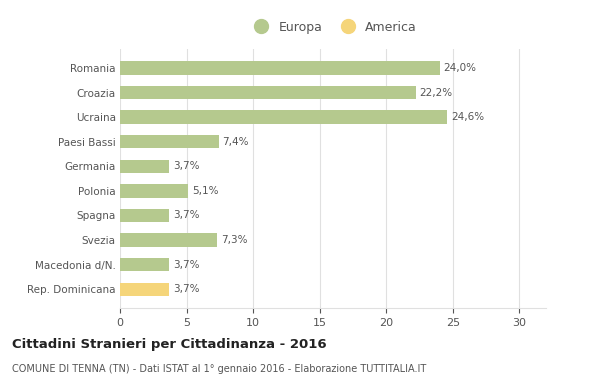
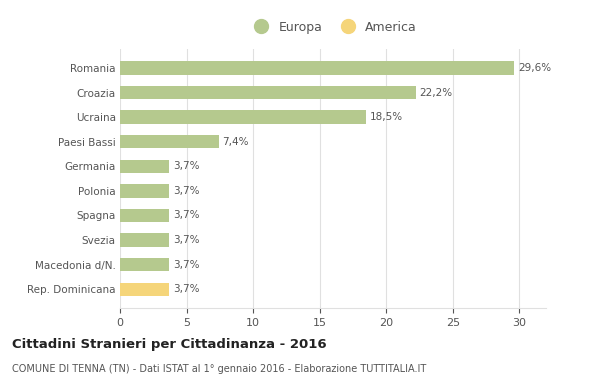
Romania: 24,0% -> 29,6%
Ucraina: 24,6% -> 18,5%
Polonia: 5,1% -> 3,7%
Svezia: 7,3% -> 3,7%
